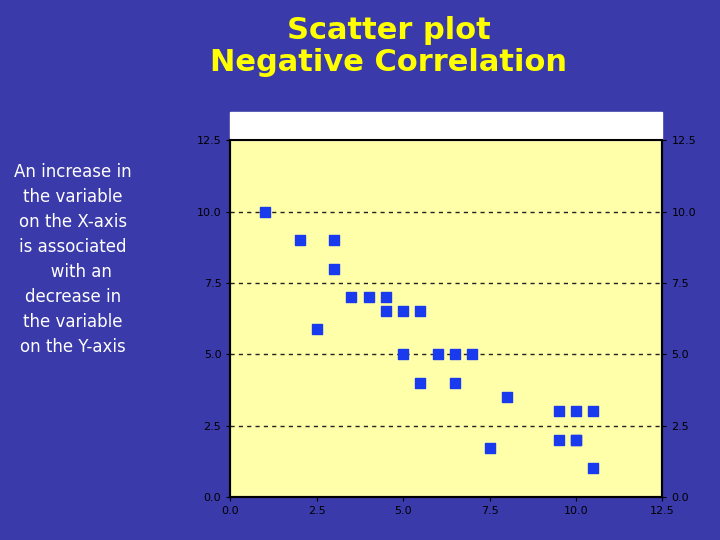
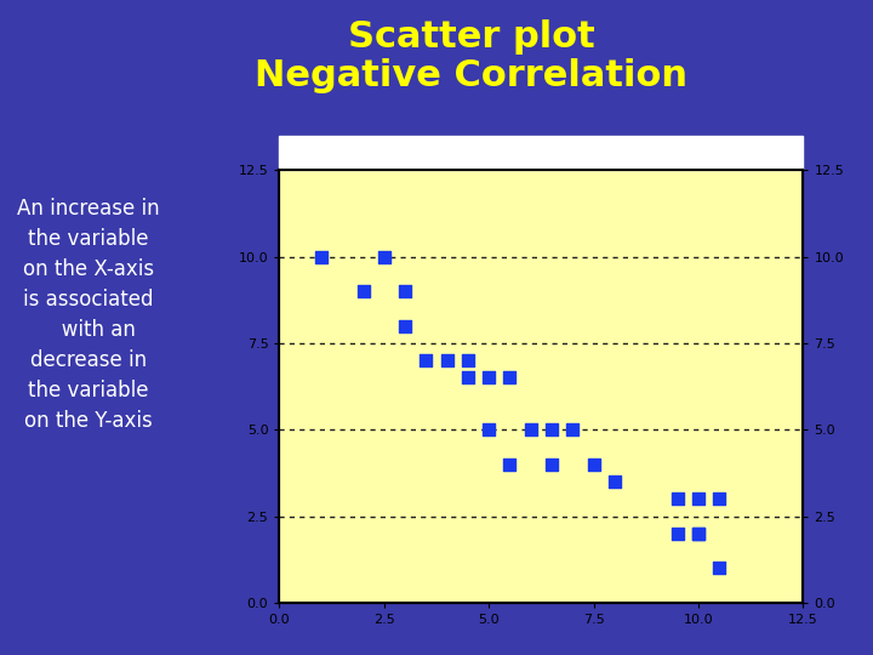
2.5: 5.9 -> 10.0
7.5: 1.7 -> 4.0
